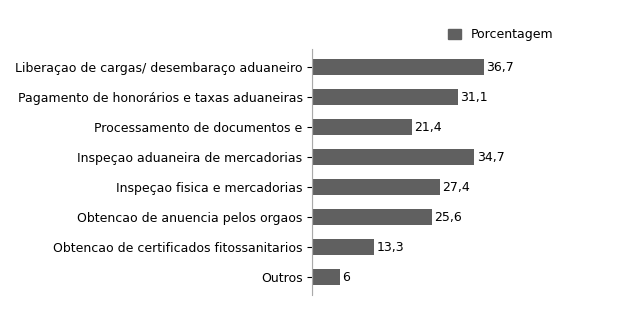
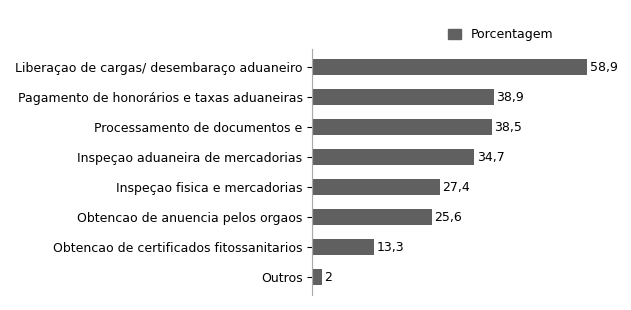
Liberaçao de cargas/ desembaraço aduaneiro: 36,7 -> 58,9
Pagamento de honorários e taxas aduaneiras: 31,1 -> 38,9
Processamento de documentos e: 21,4 -> 38,5
Outros: 6 -> 2
